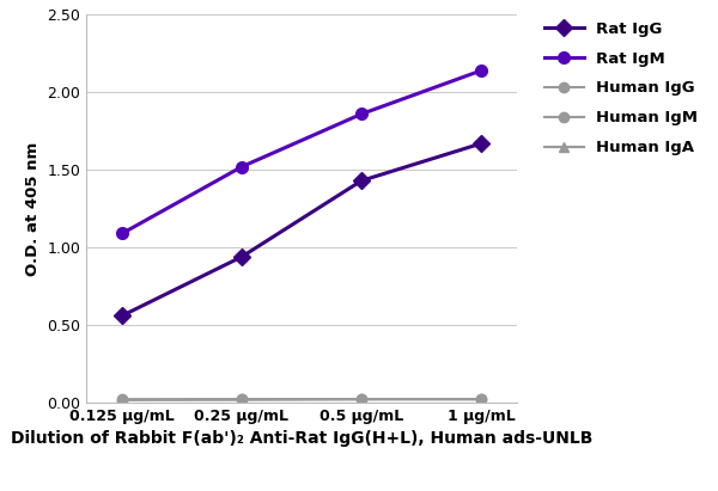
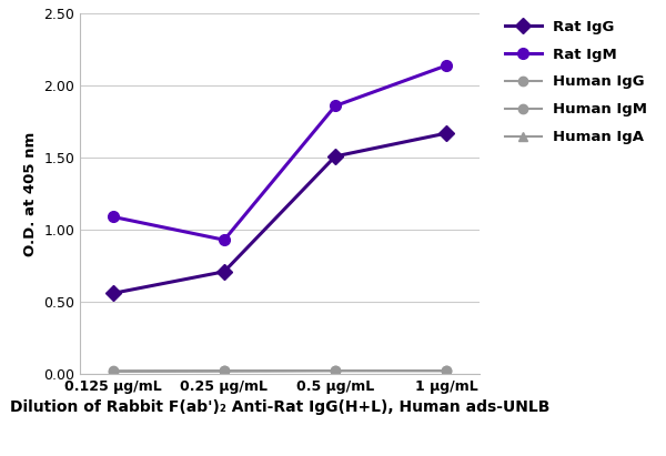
Rat IgG/0.25 μg/mL: 0.94 -> 0.71
Rat IgM/0.25 μg/mL: 1.52 -> 0.93
Rat IgG/0.5 μg/mL: 1.43 -> 1.51
